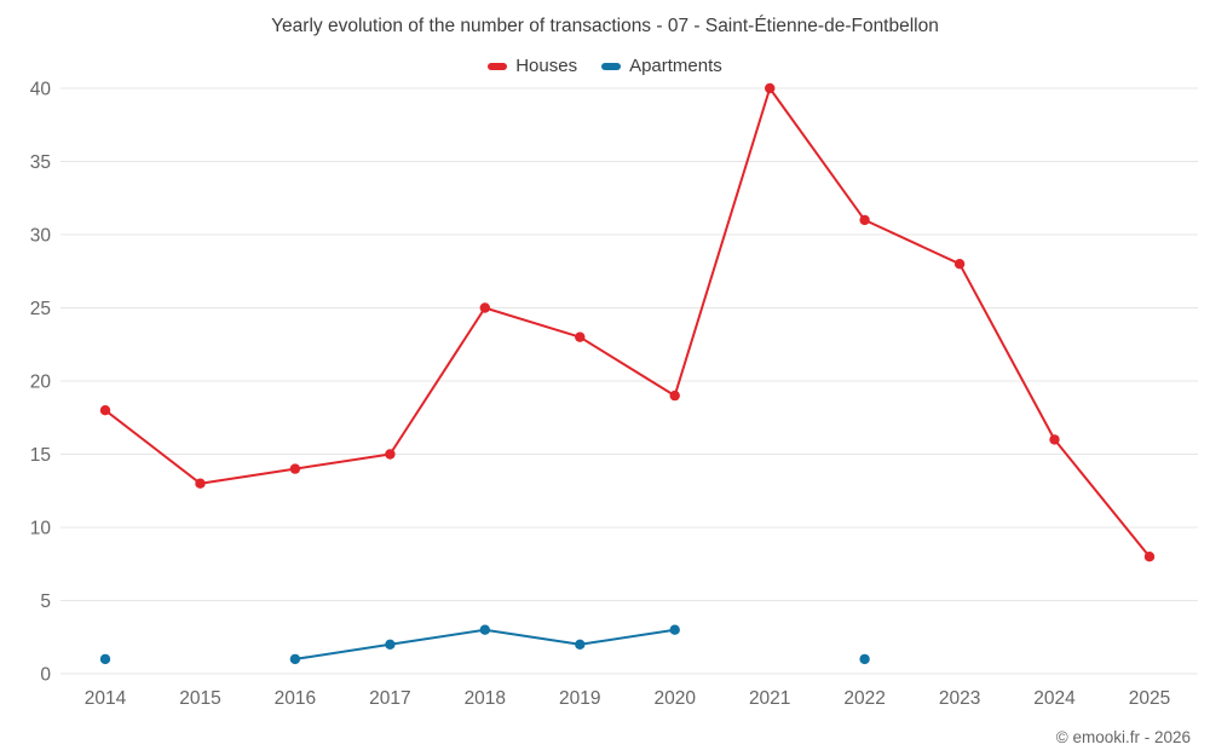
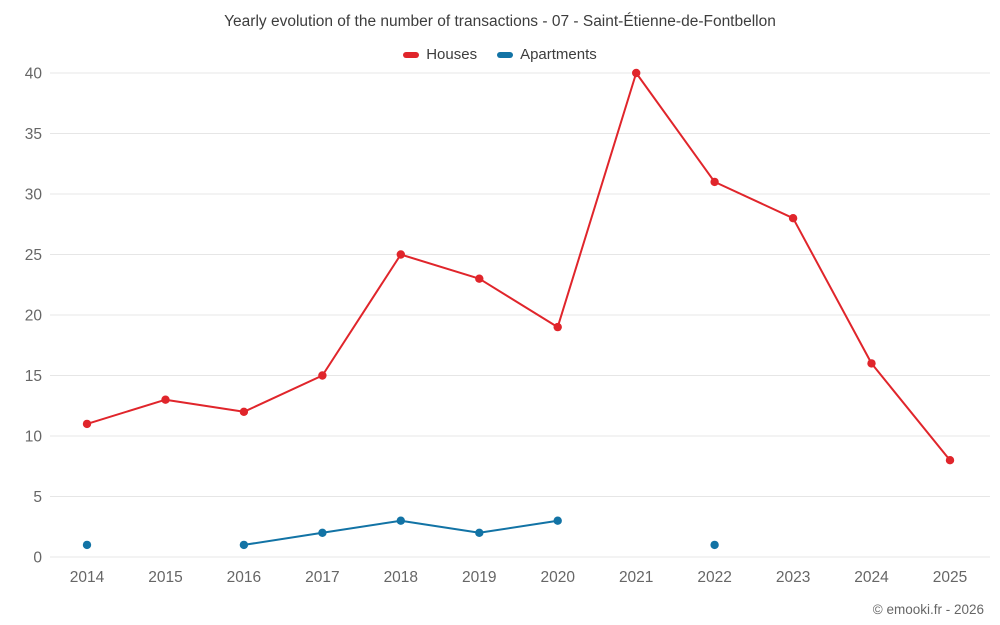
Houses/2014: 18 -> 11
Houses/2016: 14 -> 12
